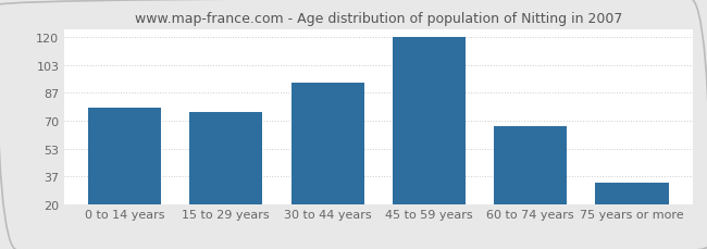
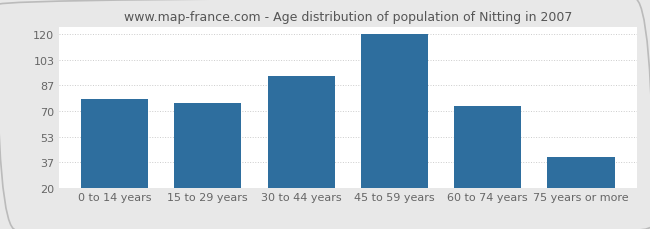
60 to 74 years: 67 -> 73
75 years or more: 33 -> 40
